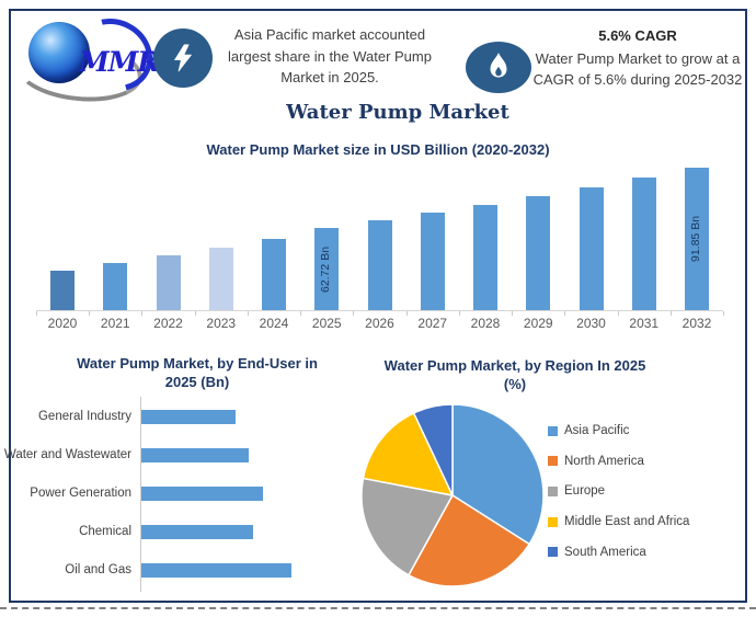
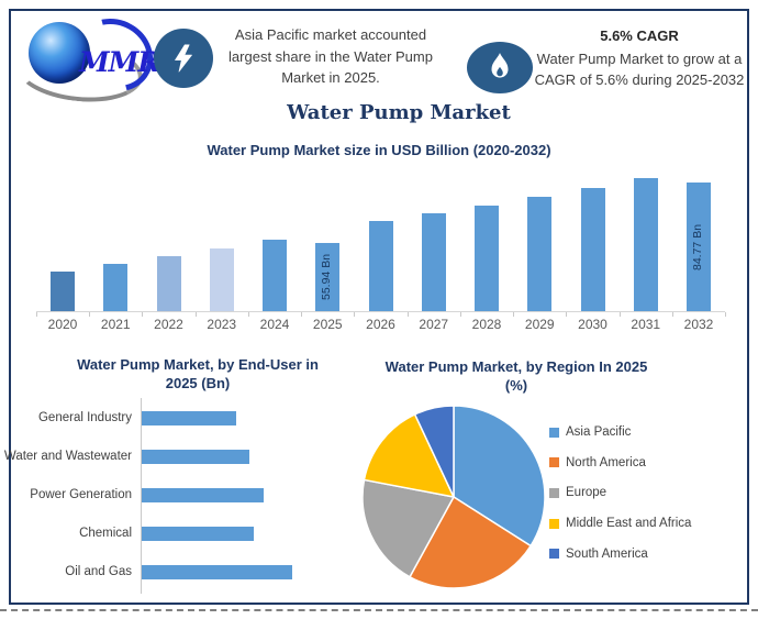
Water Pump Market size in USD Billion (2020-2032)/2025: 62.72 -> 55.94
Water Pump Market size in USD Billion (2020-2032)/2032: 91.85 -> 84.77
